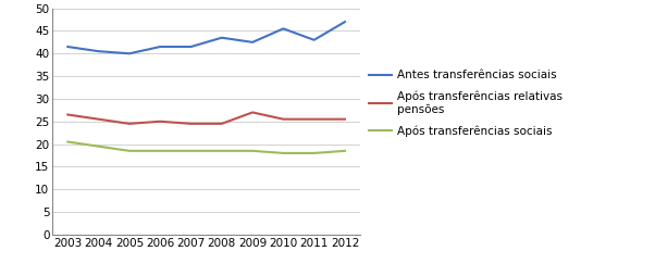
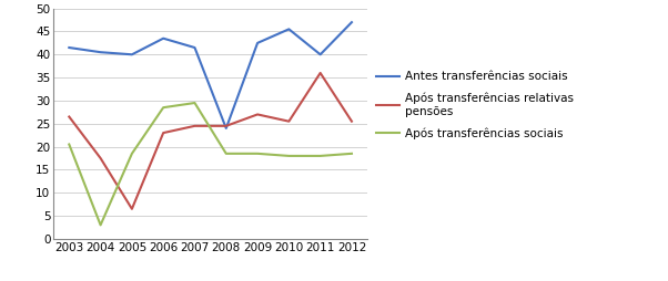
Após transferências relativas pensões/2004: 25.5 -> 17.5
Após transferências sociais/2004: 19.5 -> 3.0
Após transferências relativas pensões/2005: 24.5 -> 6.5
Antes transferências sociais/2006: 41.5 -> 43.5
Após transferências relativas pensões/2006: 25.0 -> 23.0
Após transferências sociais/2006: 18.5 -> 28.5
Após transferências sociais/2007: 18.5 -> 29.5
Antes transferências sociais/2008: 43.5 -> 24.0
Antes transferências sociais/2011: 43.0 -> 40.0
Após transferências relativas pensões/2011: 25.5 -> 36.0
